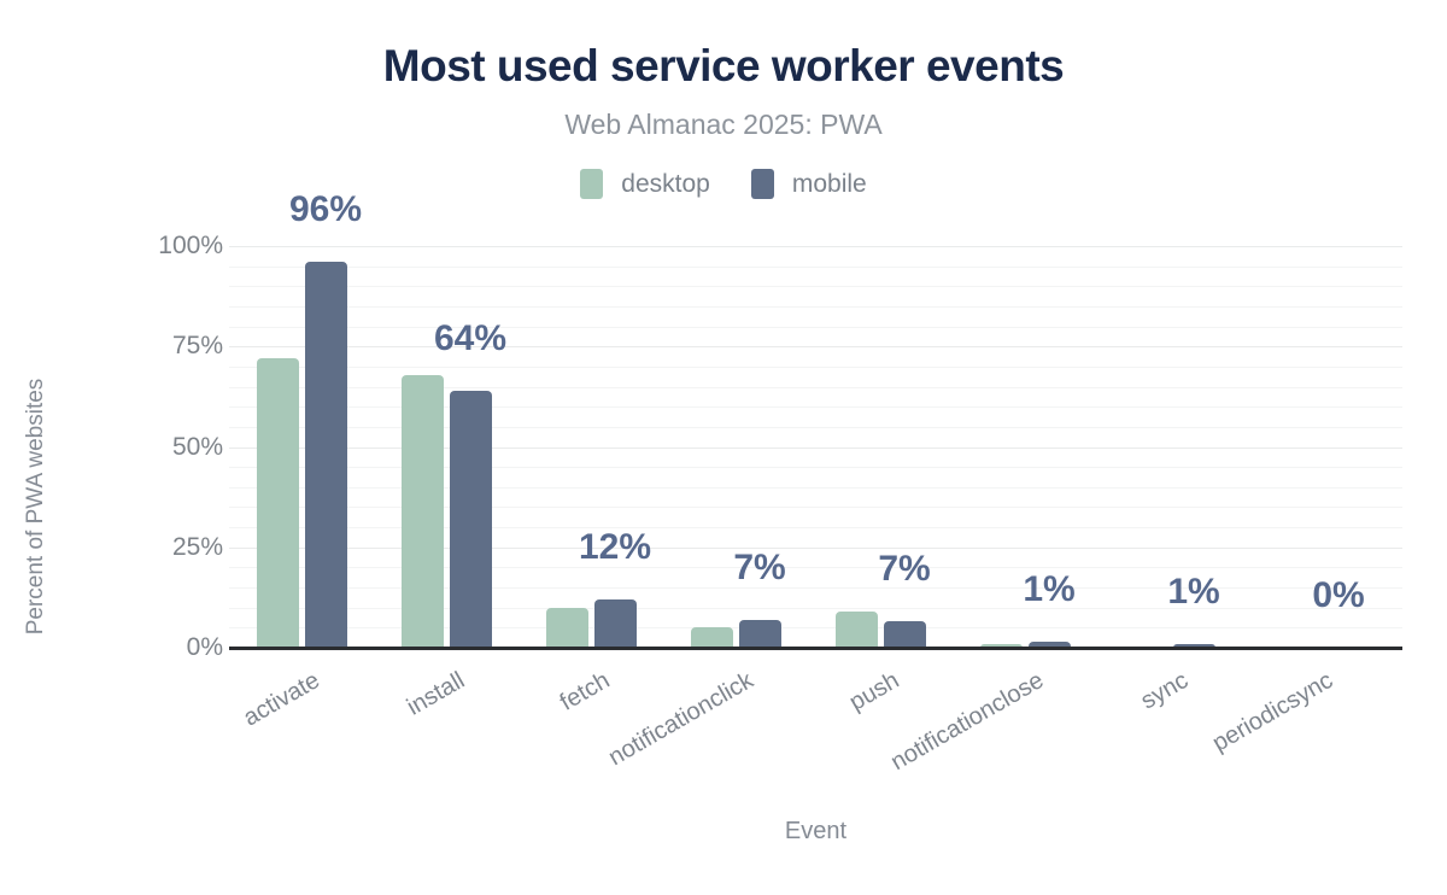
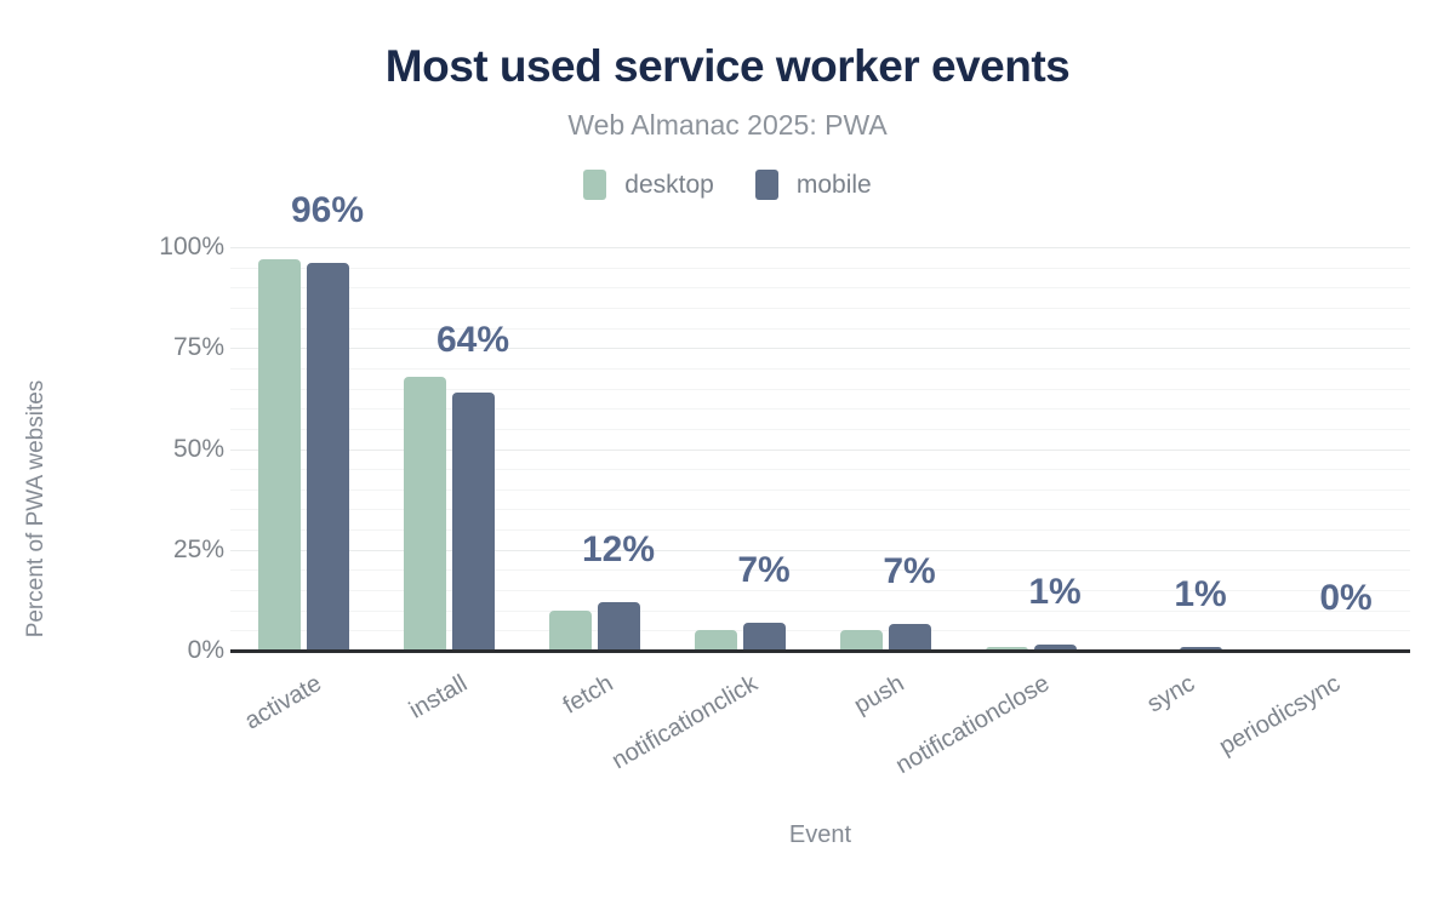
desktop/activate: 72% -> 97%
desktop/push: 9% -> 5%
